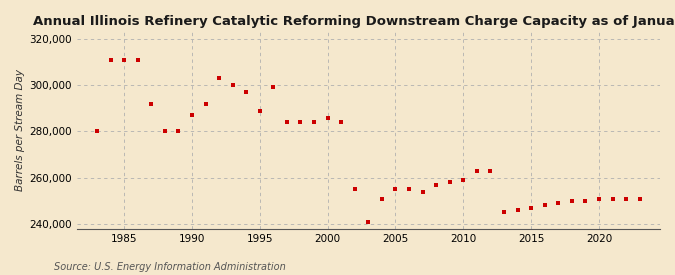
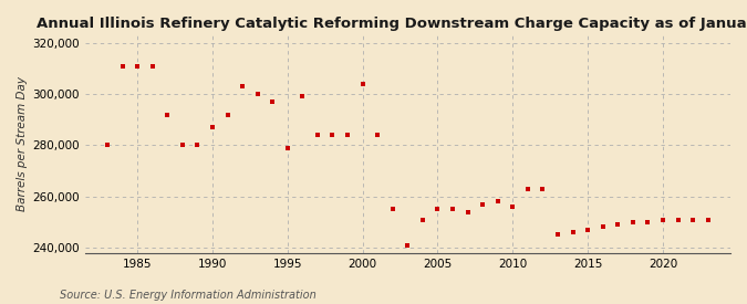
1995: 289,000 -> 279,000
2000: 286,000 -> 304,000
2010: 259,000 -> 256,000
